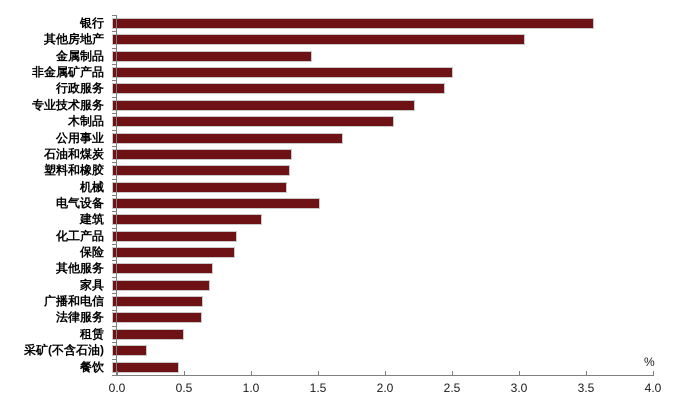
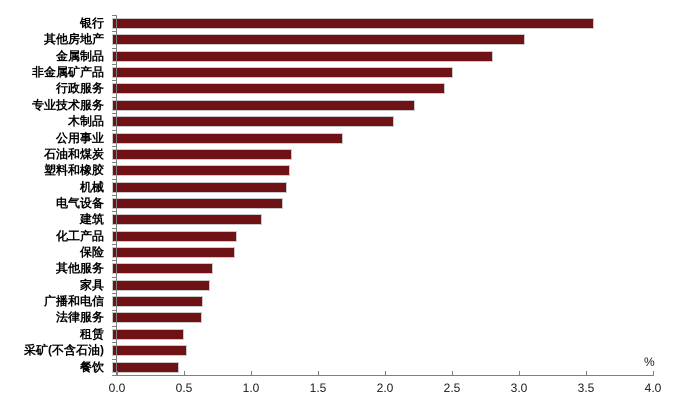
金属制品: 1.46 -> 2.80
电气设备: 1.52 -> 1.25
采矿(不含石油): 0.24 -> 0.54
